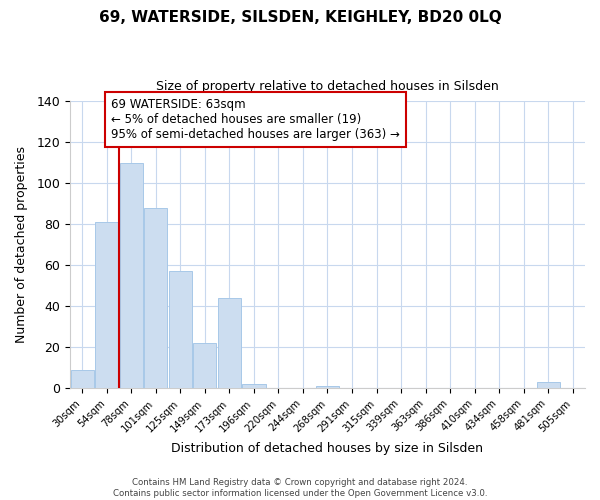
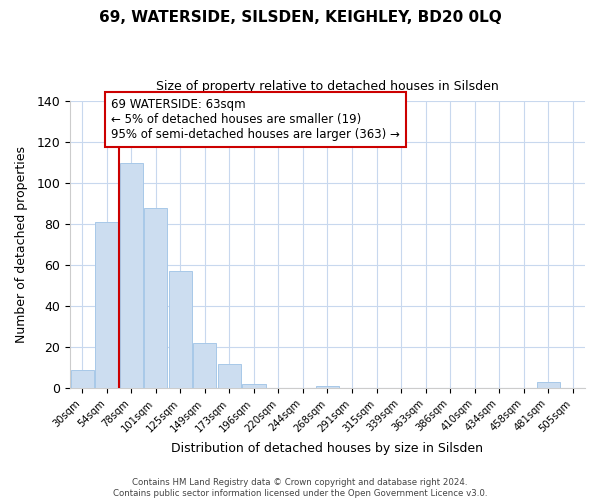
173sqm: 44 -> 12
